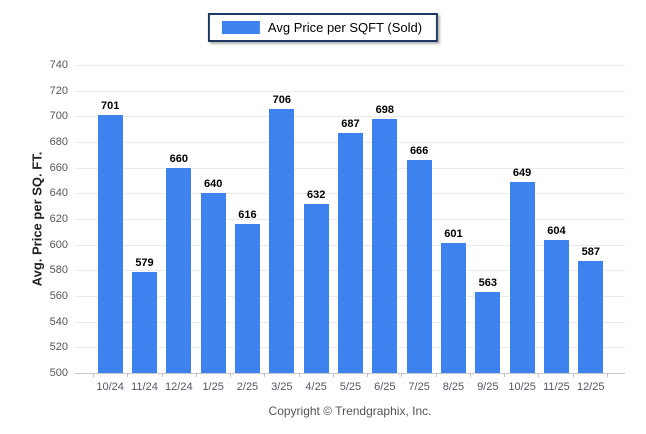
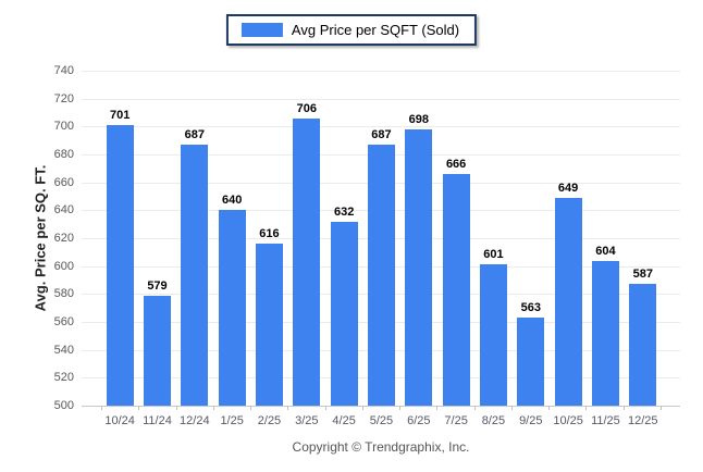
12/24: 660 -> 687
